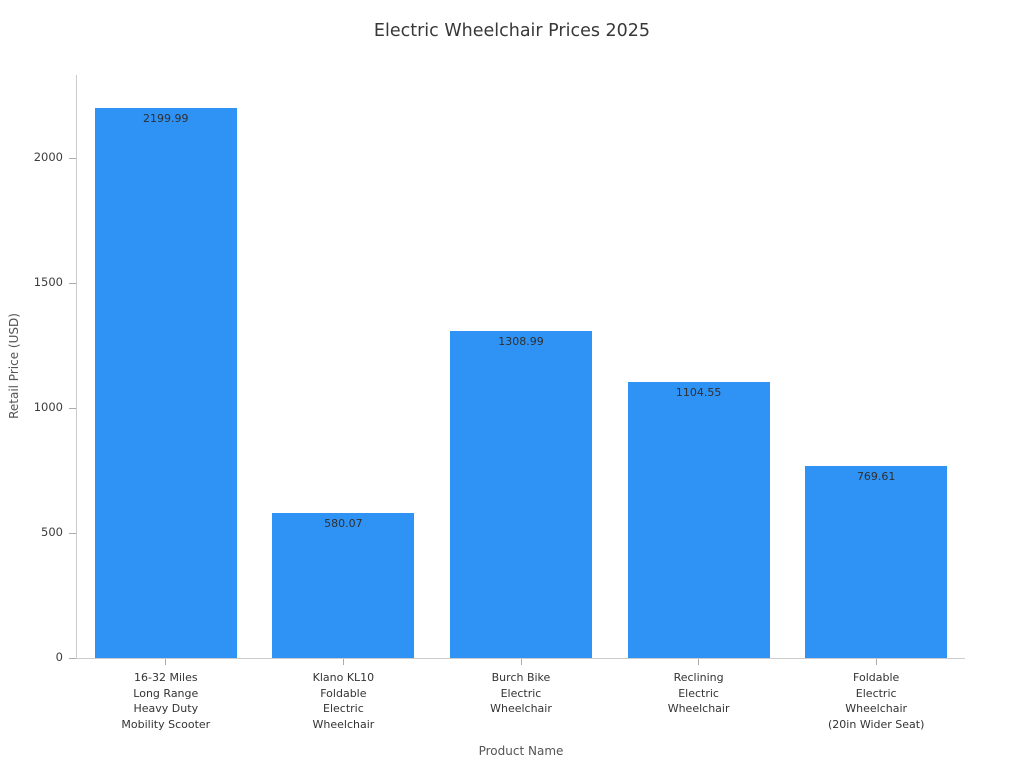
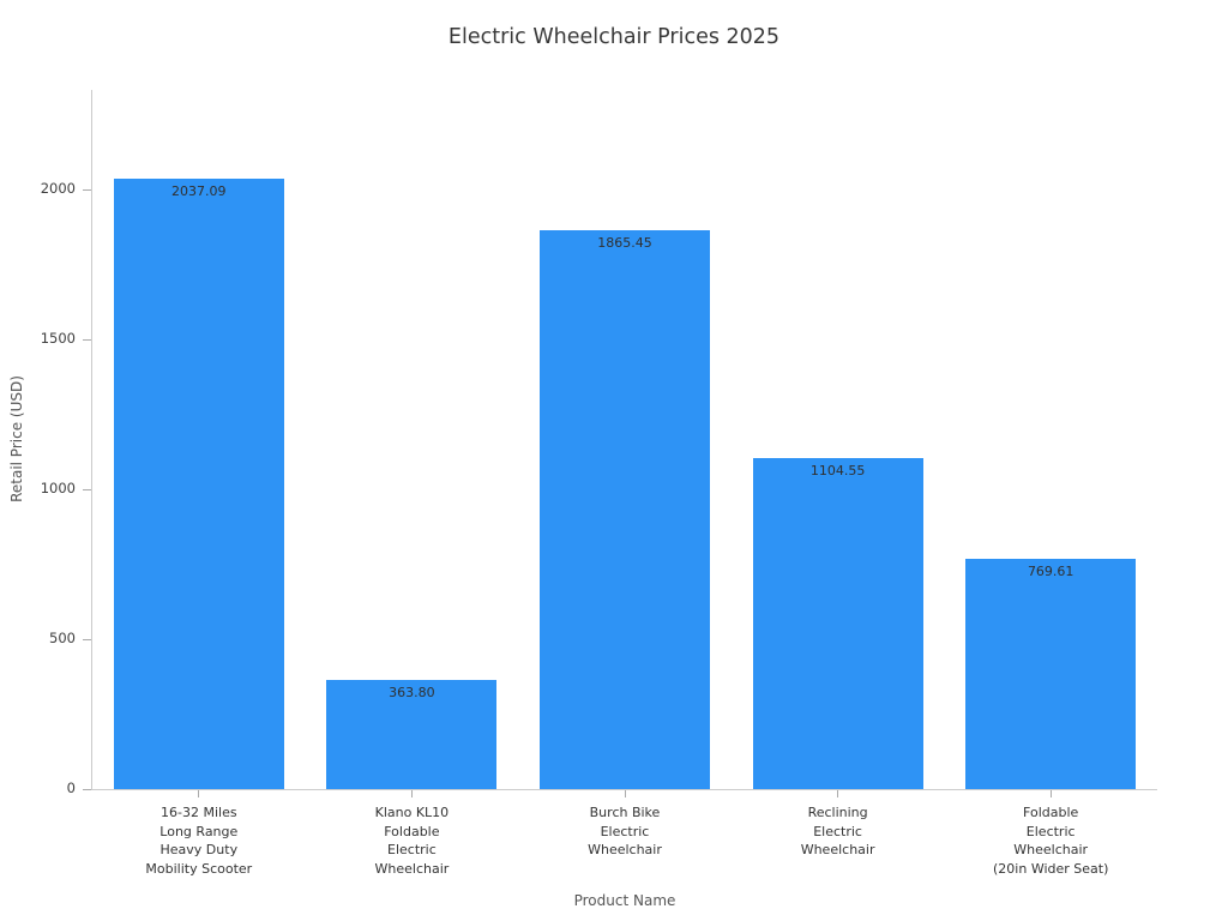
16-32 Miles Long Range Heavy Duty Mobility Scooter: 2199.99 -> 2037.09
Klano KL10 Foldable Electric Wheelchair: 580.07 -> 363.80
Burch Bike Electric Wheelchair: 1308.99 -> 1865.45
